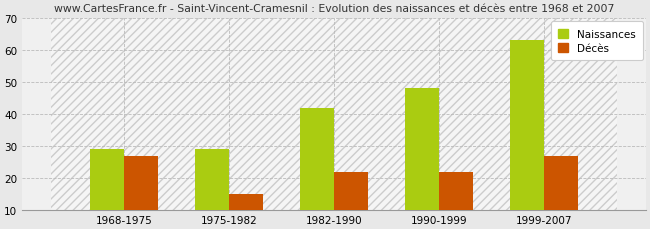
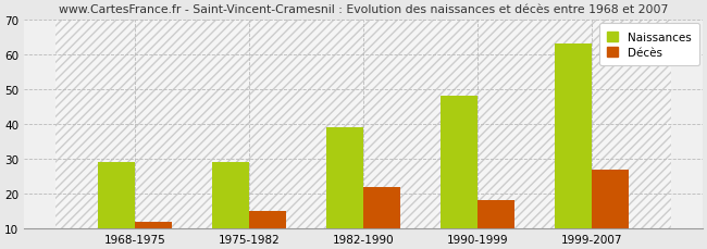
Décès/1968-1975: 27 -> 12
Naissances/1982-1990: 42 -> 39
Décès/1990-1999: 22 -> 18
